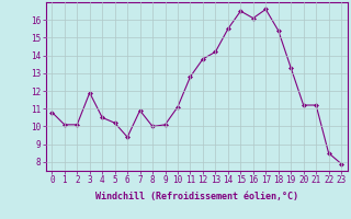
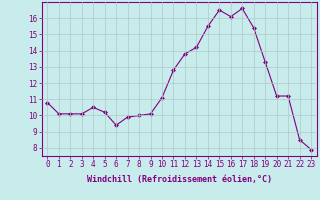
3: 11.9 -> 10.1
7: 10.9 -> 9.9
